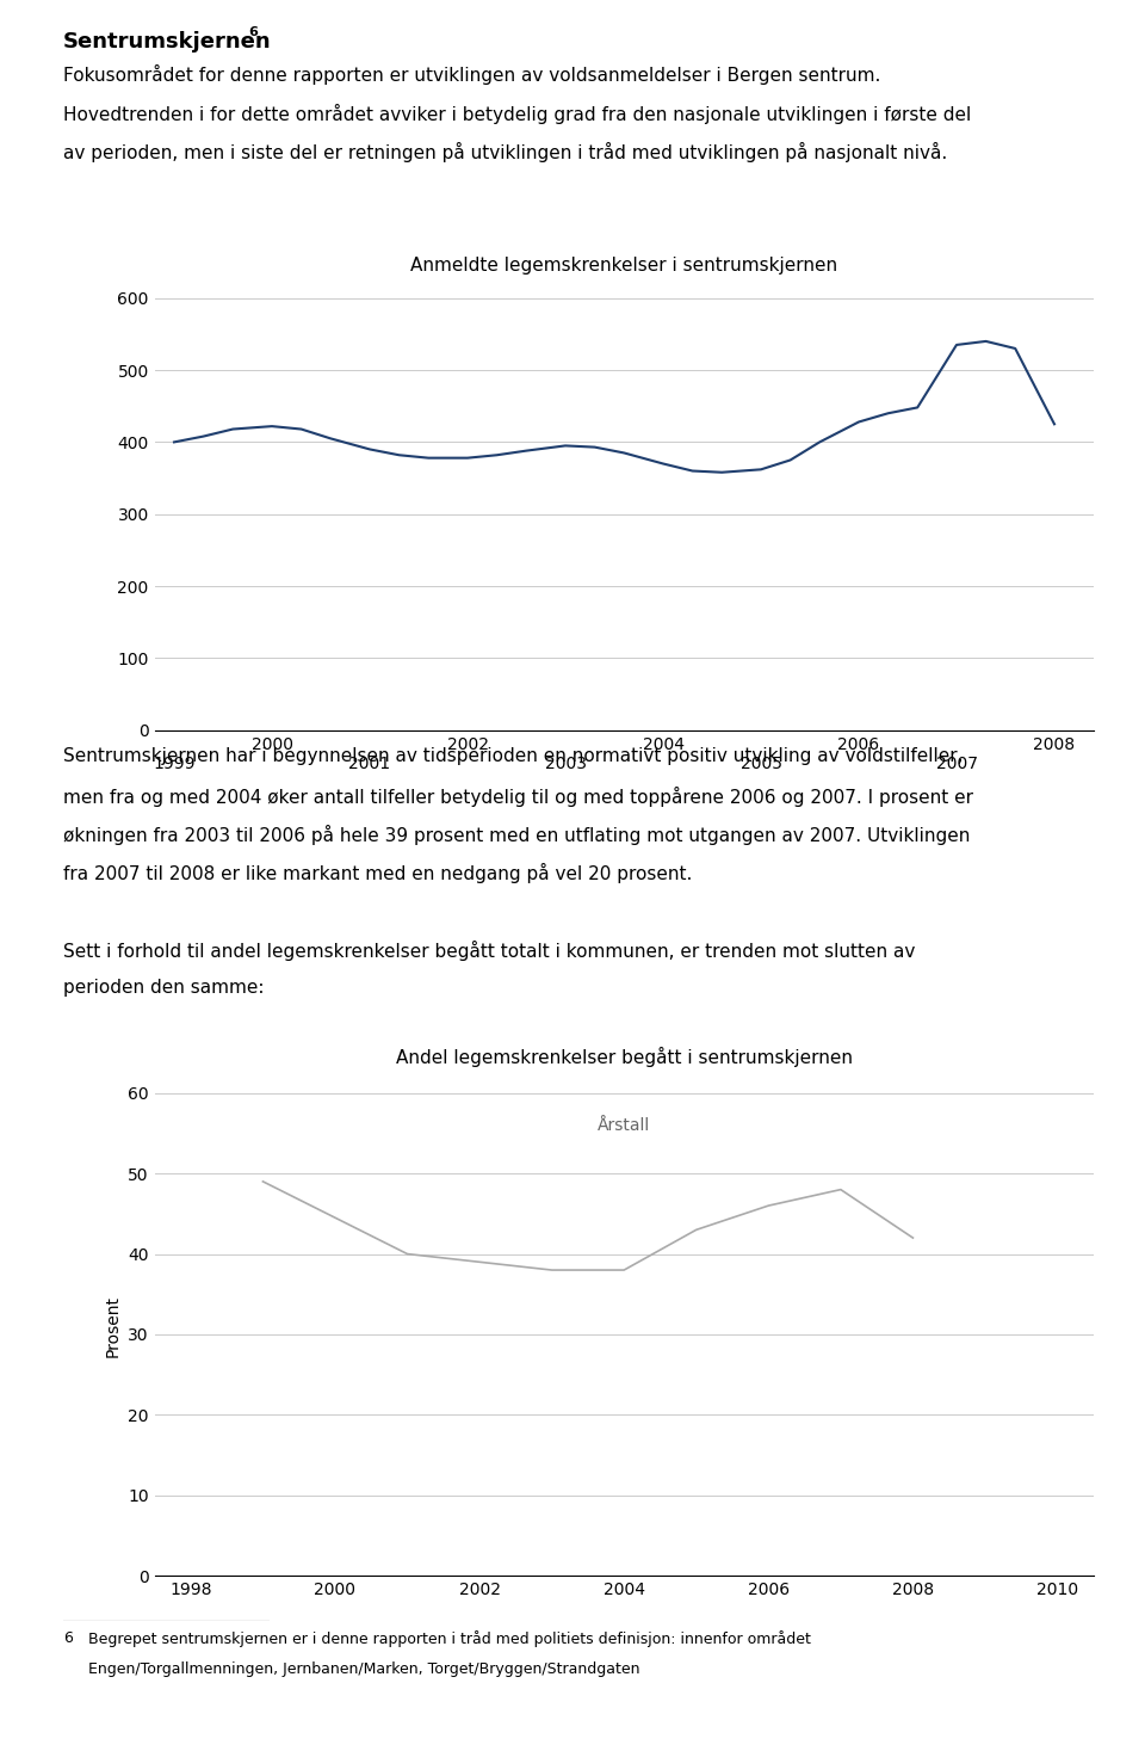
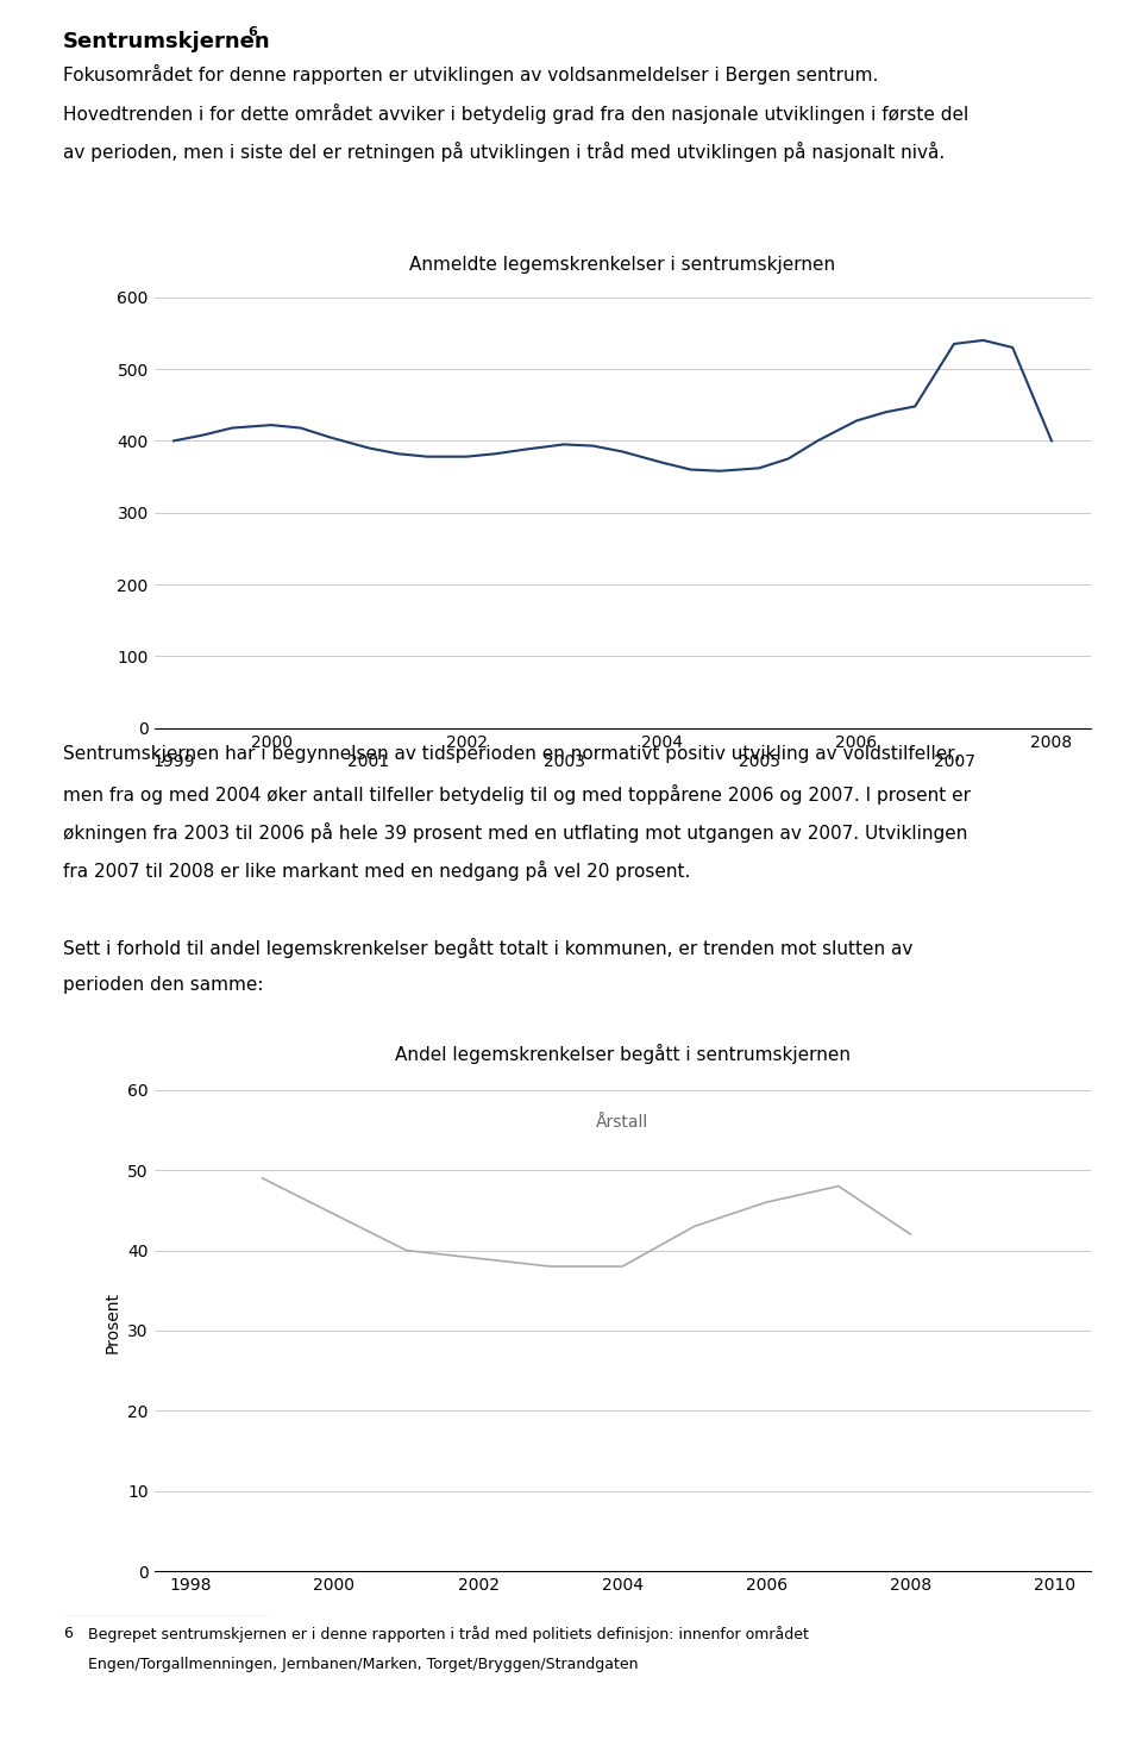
Anmeldte legemskrenkelser i sentrumskjernen/2008: 425 -> 400
